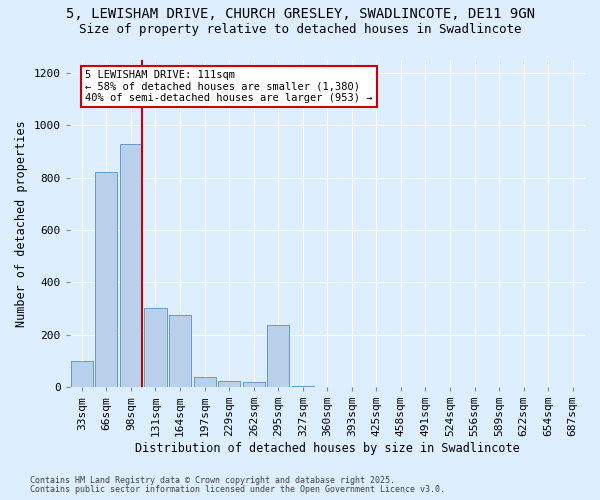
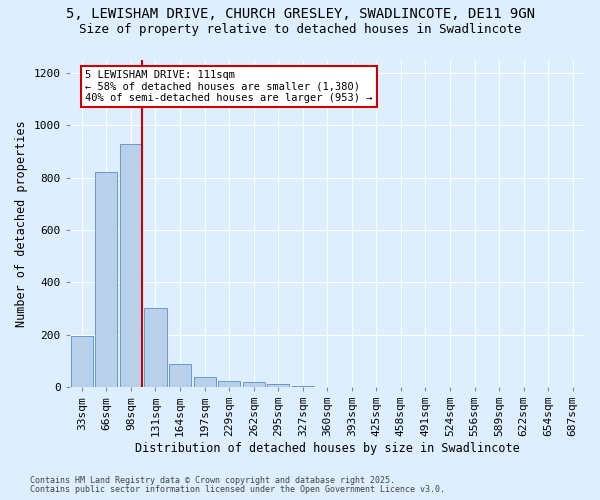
33sqm: 100 -> 195
164sqm: 275 -> 88
295sqm: 235 -> 10
